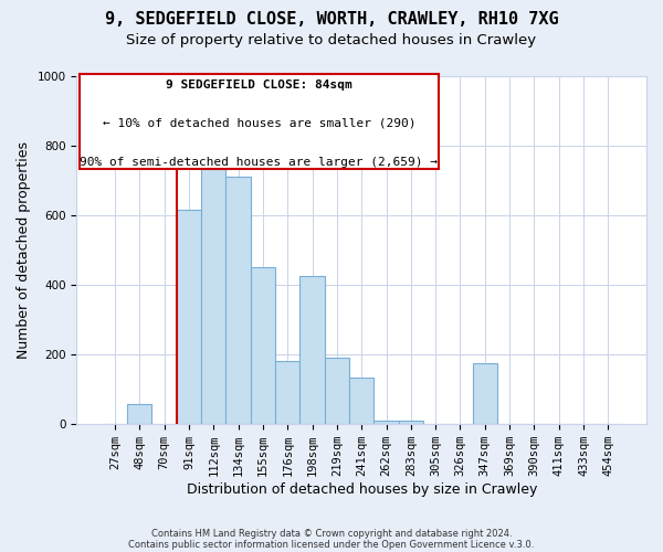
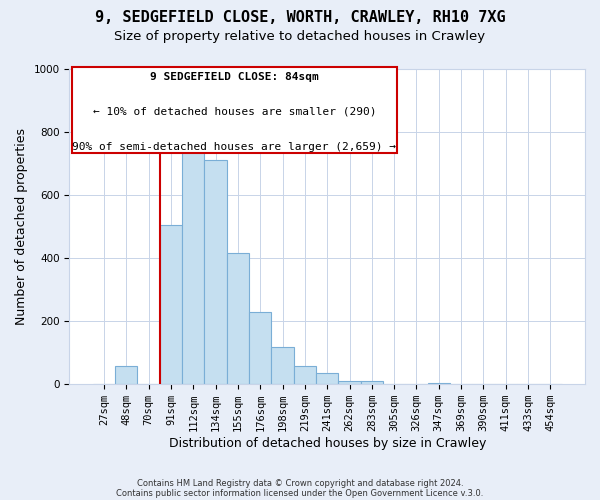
91sqm: 615 -> 505
155sqm: 450 -> 415
176sqm: 180 -> 230
198sqm: 425 -> 117
219sqm: 190 -> 57
241sqm: 135 -> 35
347sqm: 175 -> 5
